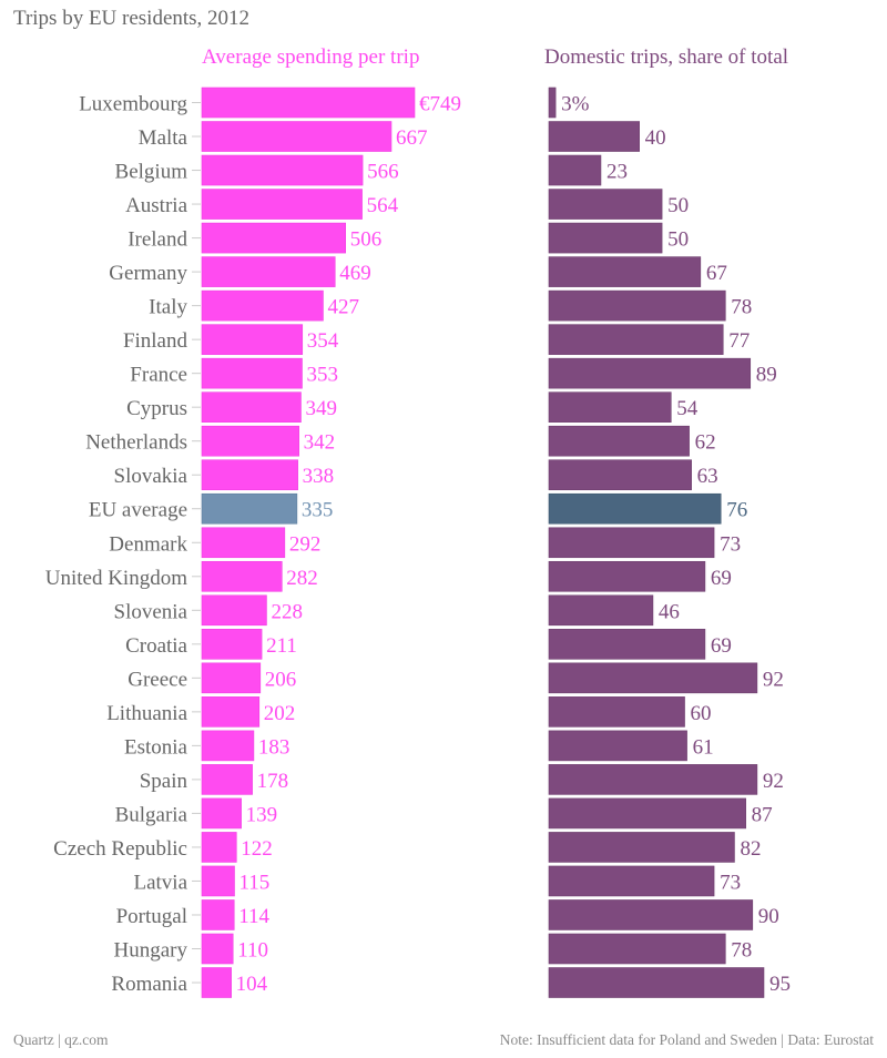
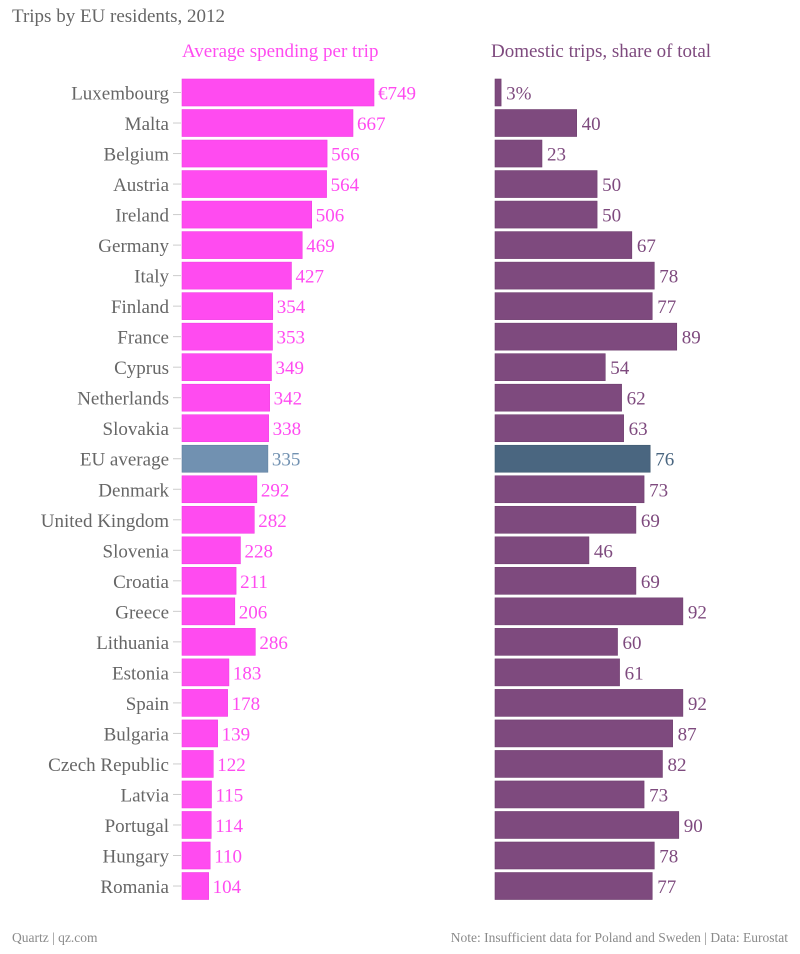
Average spending per trip/Lithuania: 202 -> 286
Domestic trips, share of total/Romania: 95 -> 77
